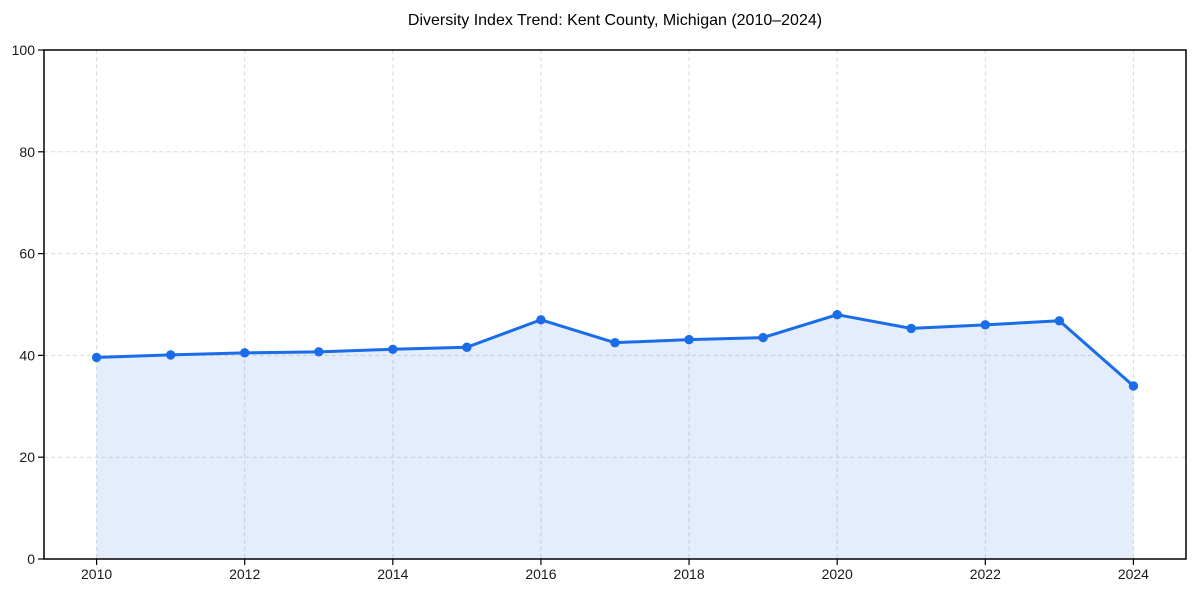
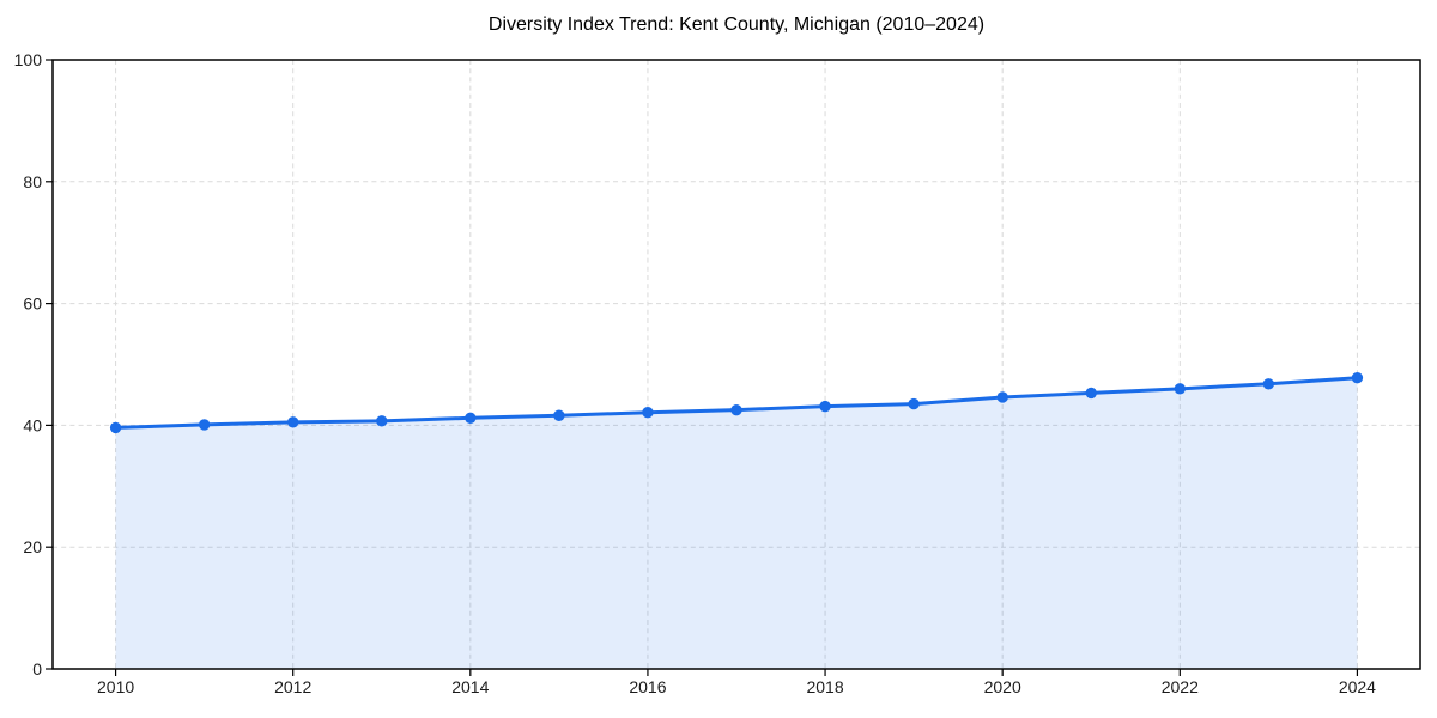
2016: 47 -> 42
2020: 48 -> 45
2024: 34 -> 48
